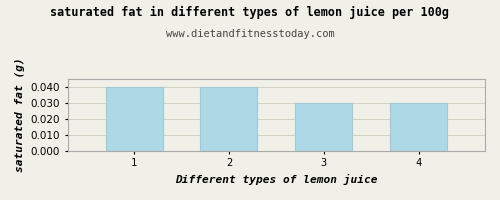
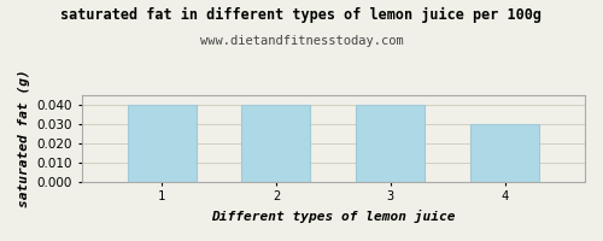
3: 0.03 -> 0.04
